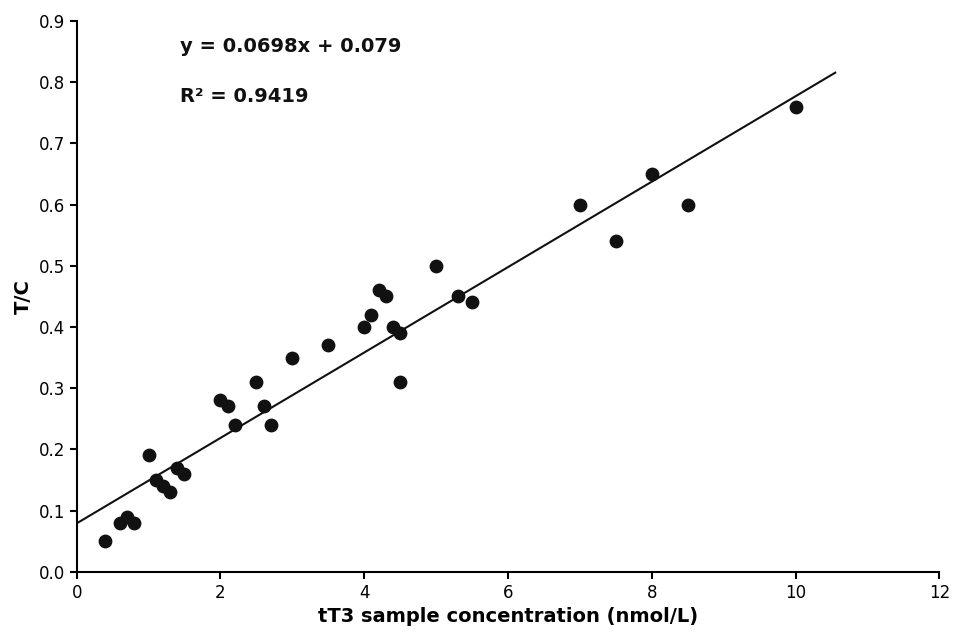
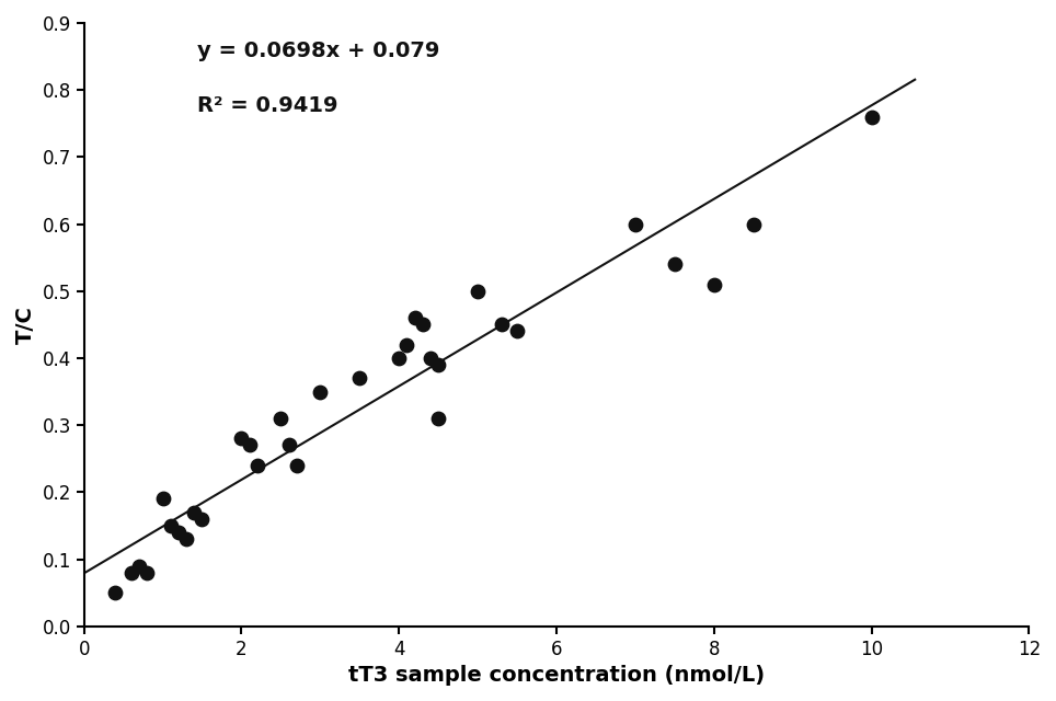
8: 0.65 -> 0.51
